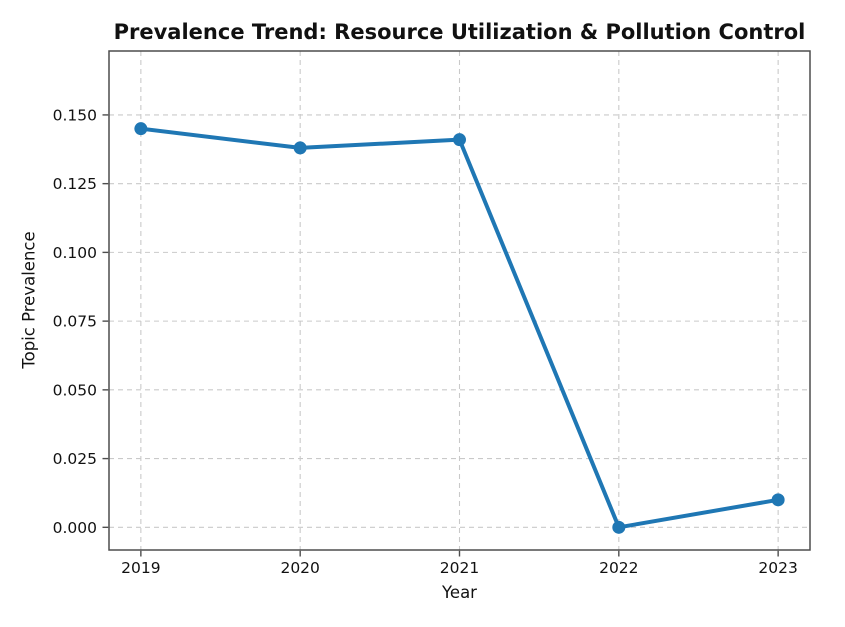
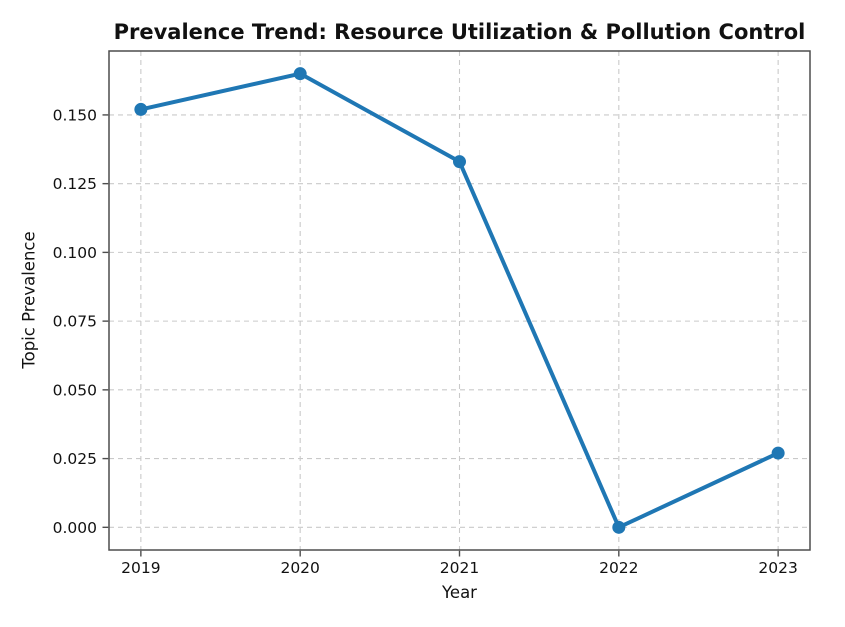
2019: 0.145 -> 0.152
2020: 0.138 -> 0.165
2021: 0.141 -> 0.133
2023: 0.010 -> 0.027
